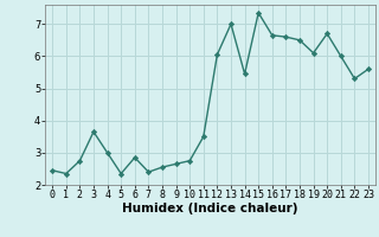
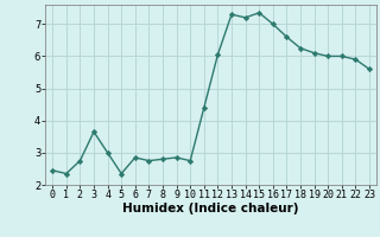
7: 2.40 -> 2.75
8: 2.55 -> 2.80
9: 2.65 -> 2.85
11: 3.50 -> 4.40
13: 7.00 -> 7.30
14: 5.45 -> 7.20
16: 6.65 -> 7.00
18: 6.50 -> 6.25
20: 6.70 -> 6.00
22: 5.30 -> 5.90
